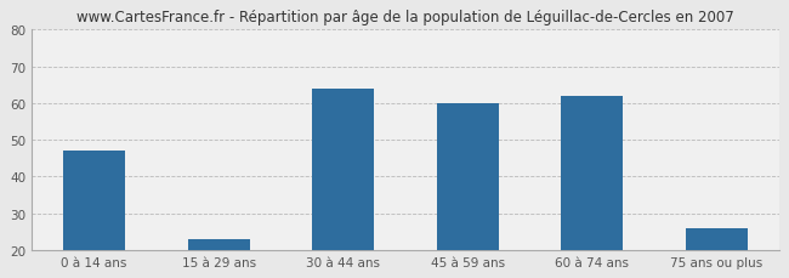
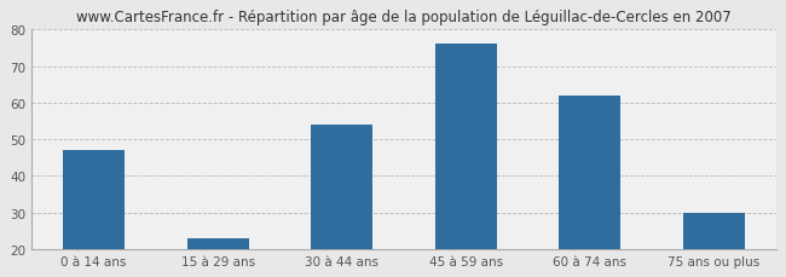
30 à 44 ans: 64 -> 54
45 à 59 ans: 60 -> 76
75 ans ou plus: 26 -> 30
